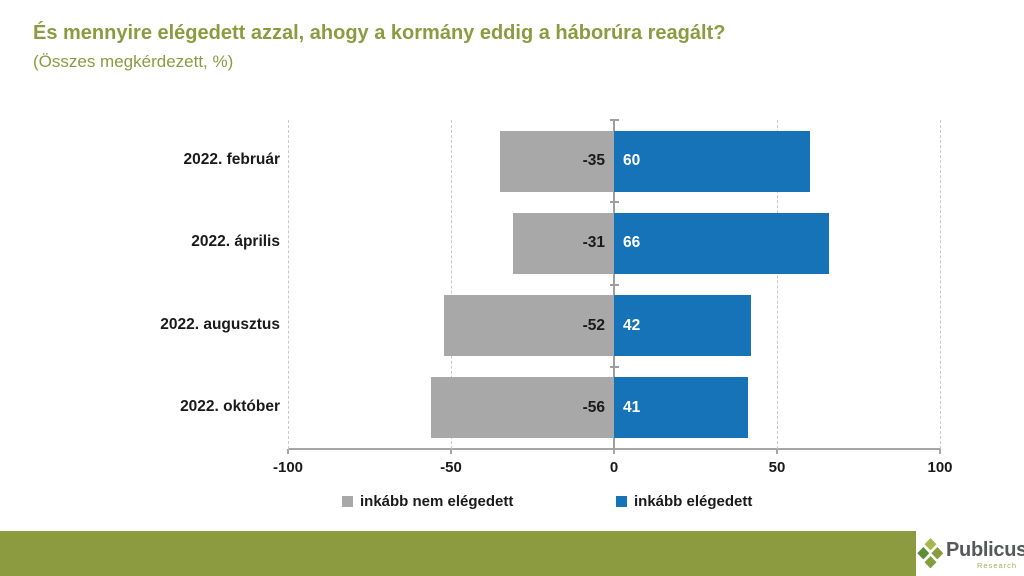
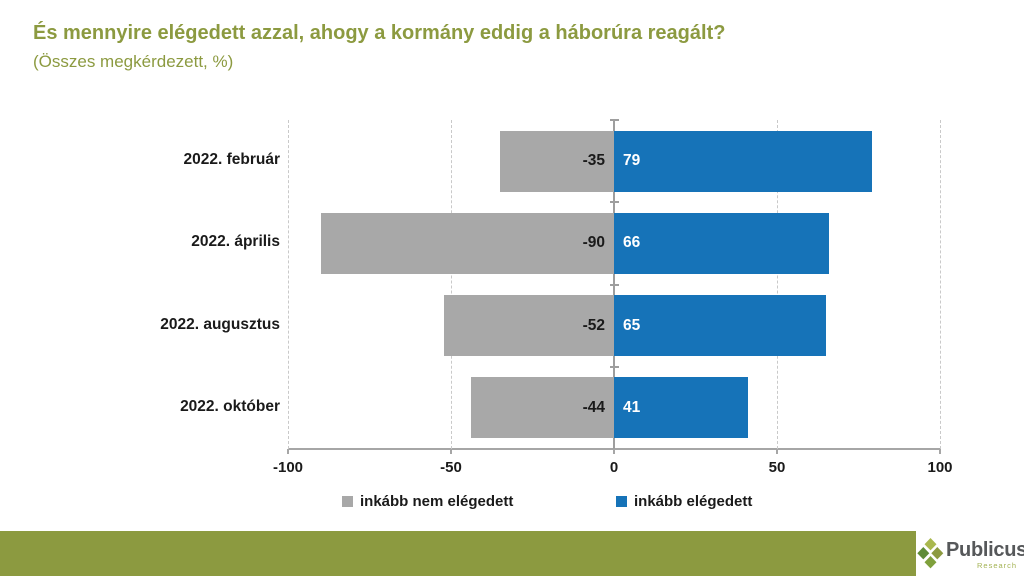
inkább elégedett/2022. február: 60 -> 79
inkább nem elégedett/2022. április: -31 -> -90
inkább elégedett/2022. augusztus: 42 -> 65
inkább nem elégedett/2022. október: -56 -> -44
